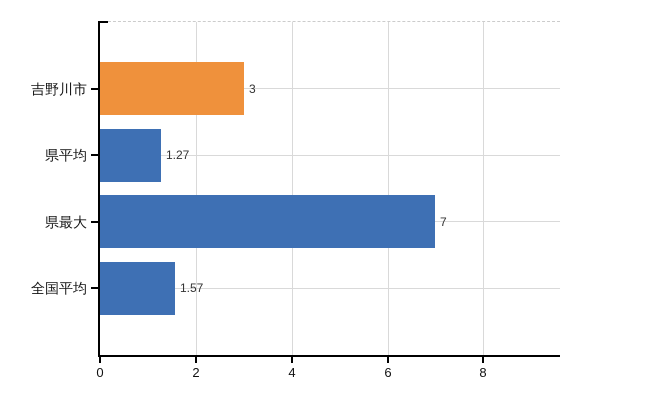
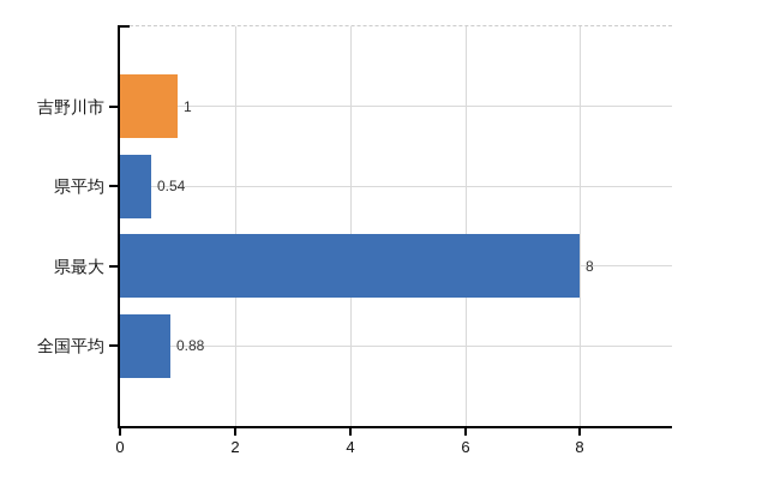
吉野川市: 3 -> 1
県平均: 1.27 -> 0.54
県最大: 7 -> 8
全国平均: 1.57 -> 0.88
